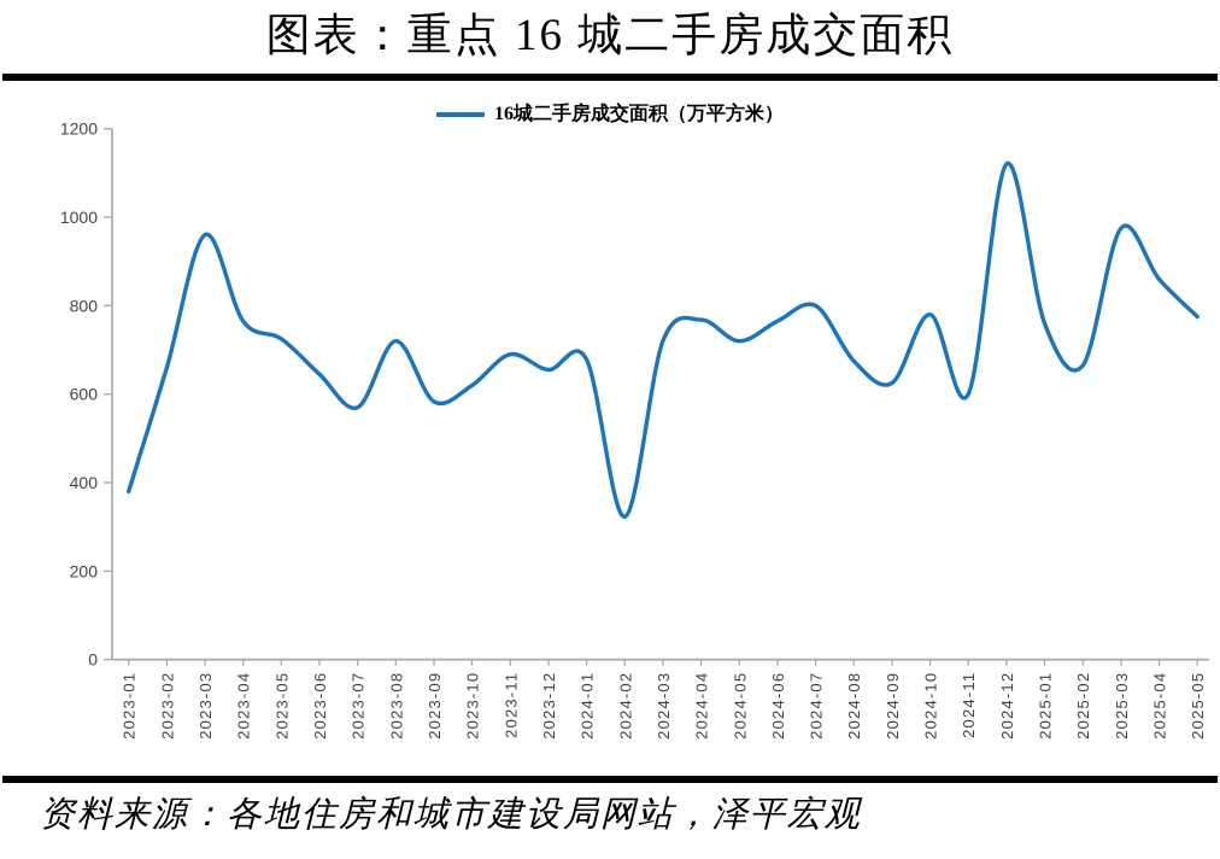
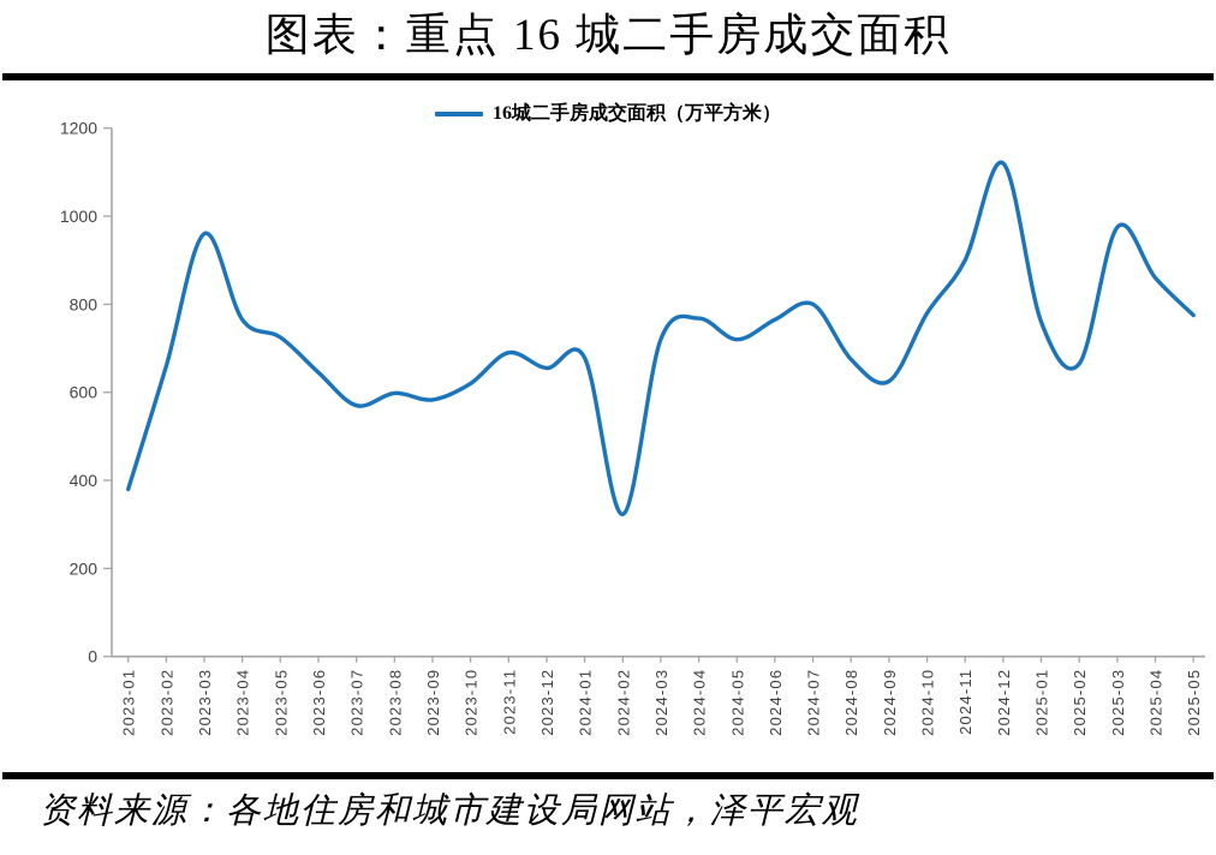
2023-08: 720 -> 600
2024-11: 600 -> 900
